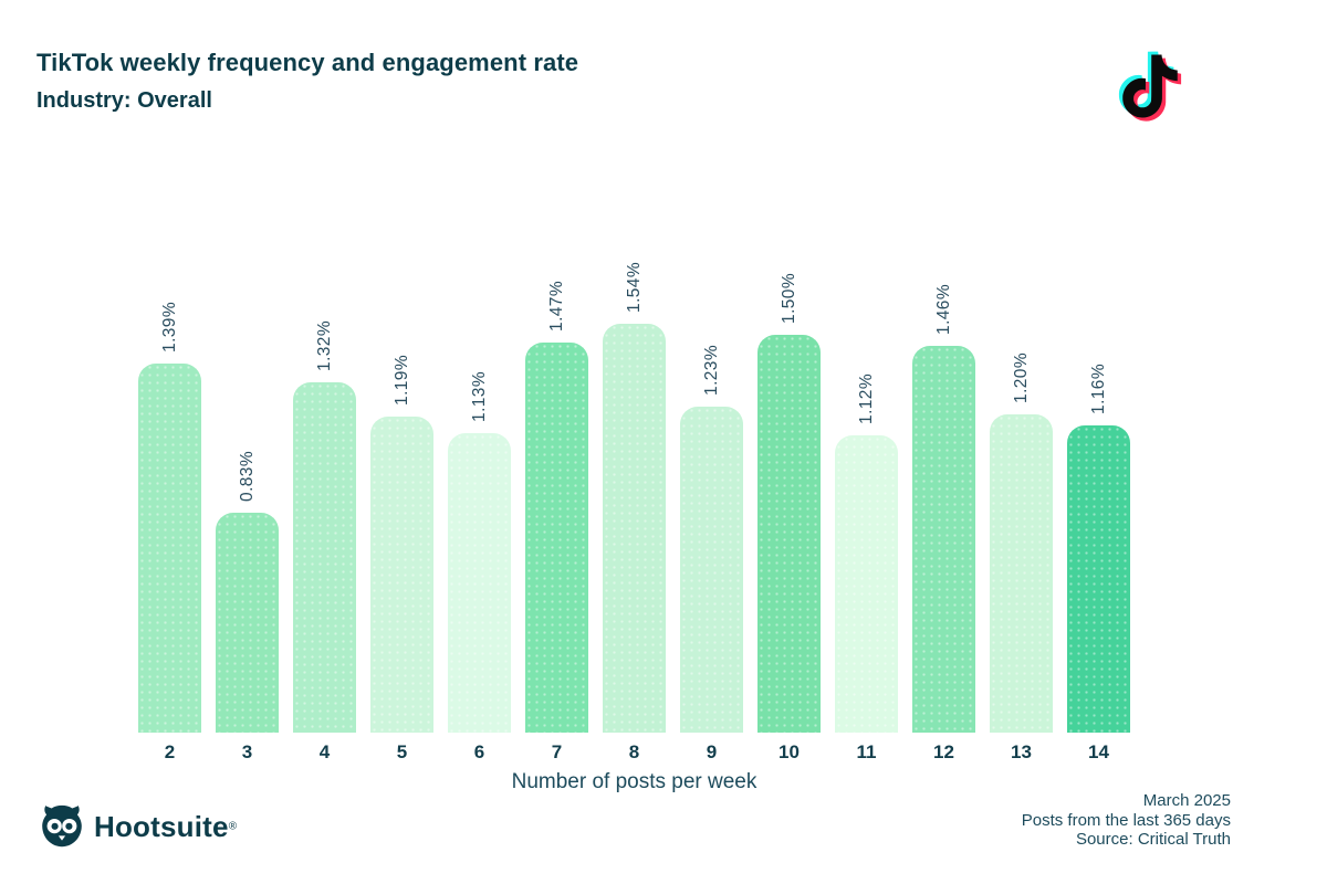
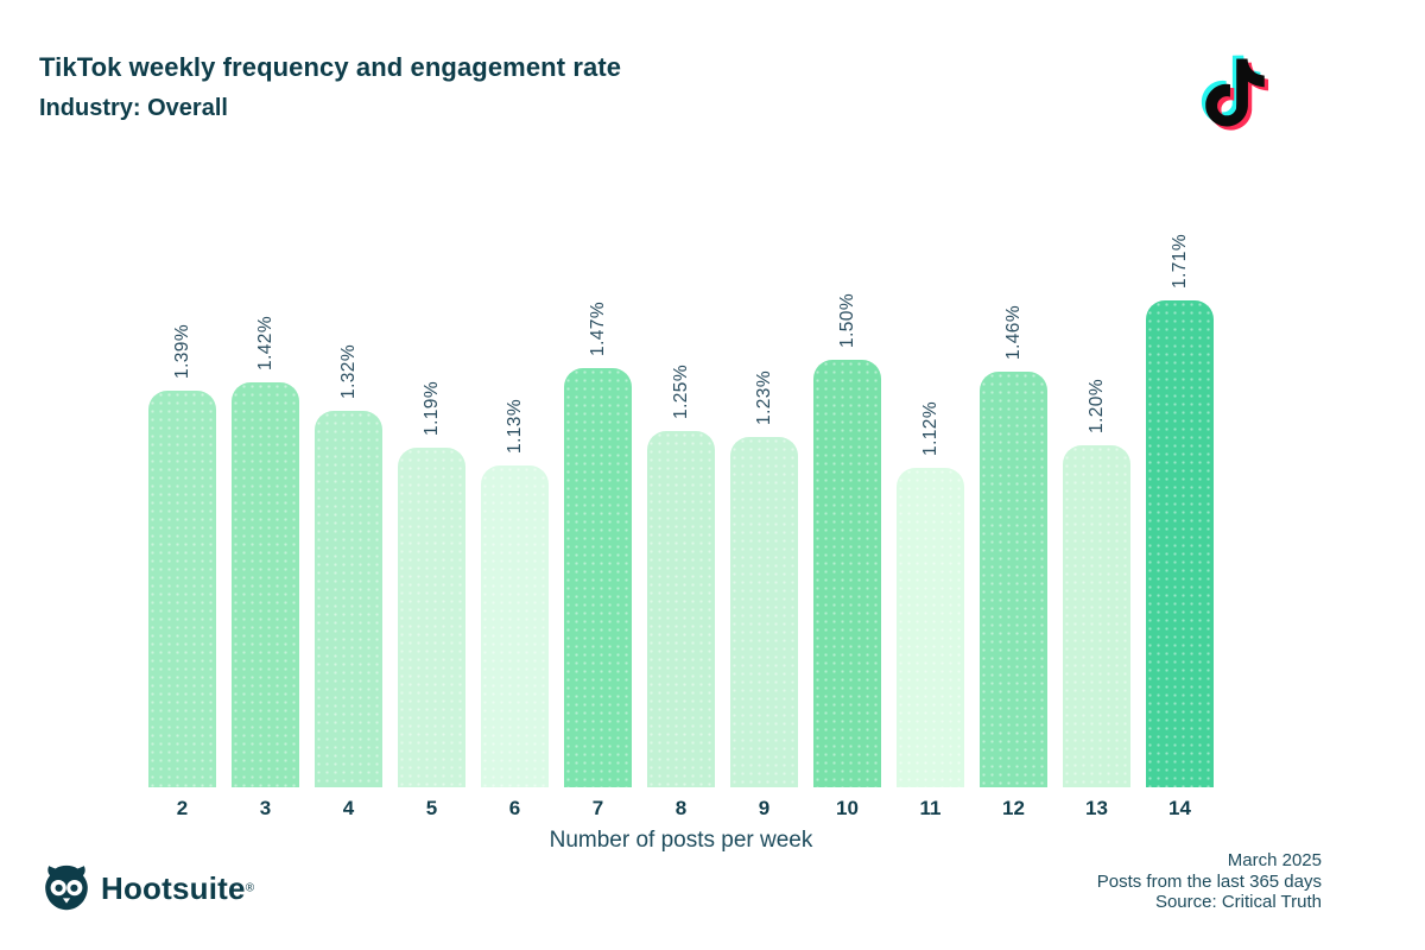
3: 0.83% -> 1.42%
8: 1.54% -> 1.25%
14: 1.16% -> 1.71%
